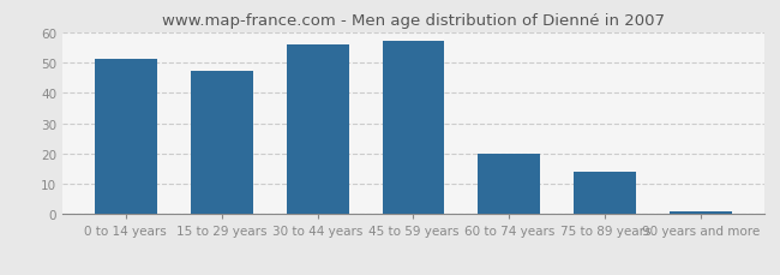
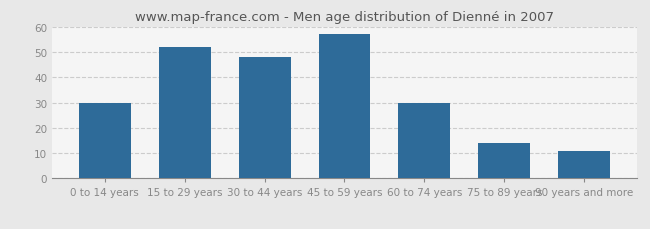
0 to 14 years: 51 -> 30
15 to 29 years: 47 -> 52
30 to 44 years: 56 -> 48
60 to 74 years: 20 -> 30
90 years and more: 1 -> 11
